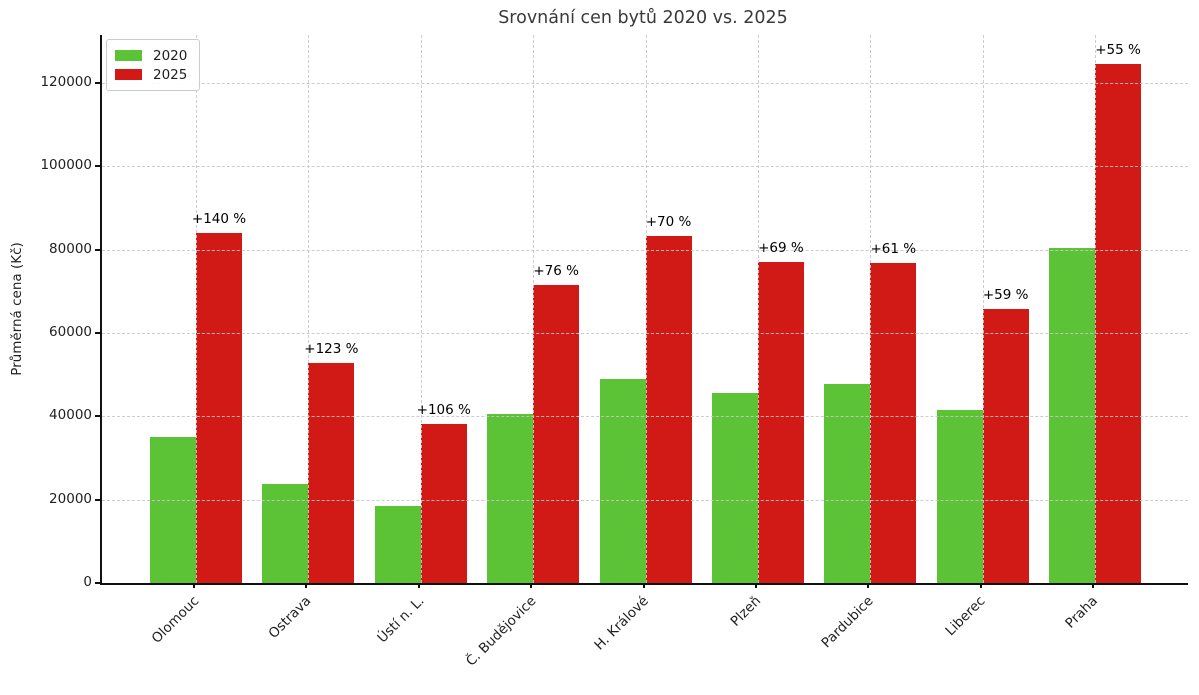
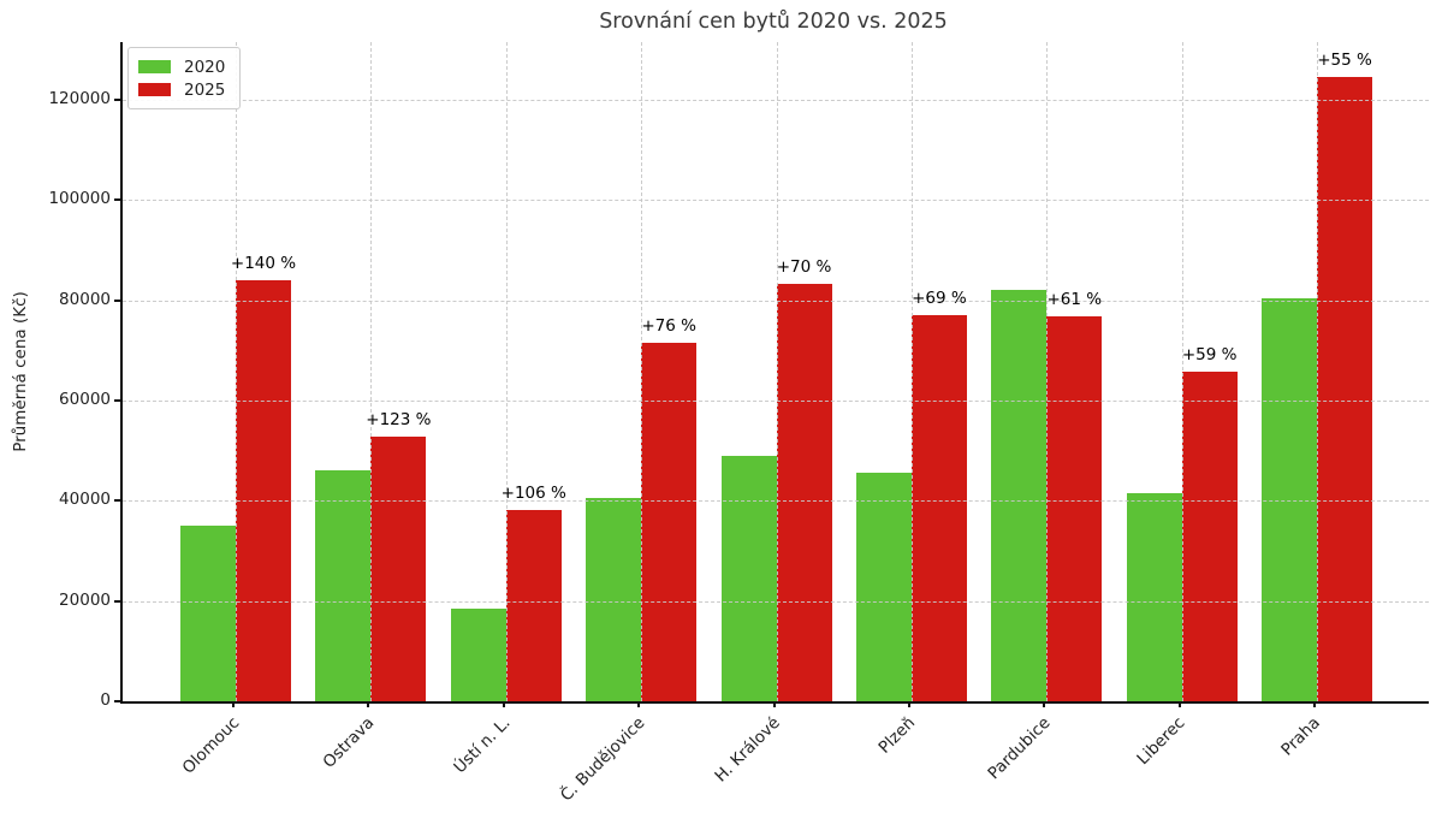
2020/Ostrava: 24000 -> 46000
2020/Pardubice: 48000 -> 82000
